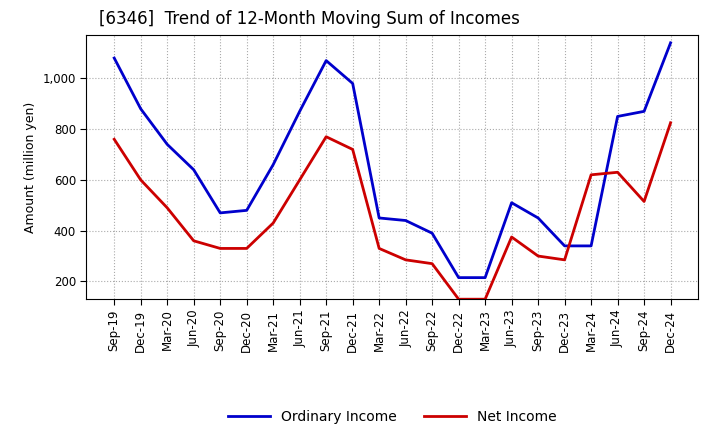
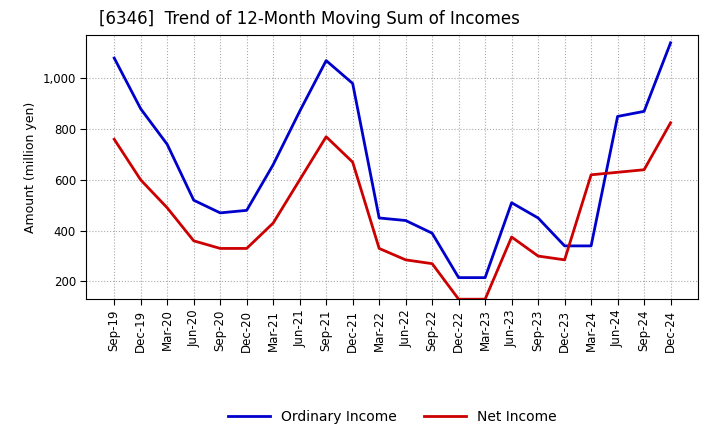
Ordinary Income/Jun-20: 640 -> 520
Net Income/Dec-21: 720 -> 670
Net Income/Sep-24: 515 -> 640
